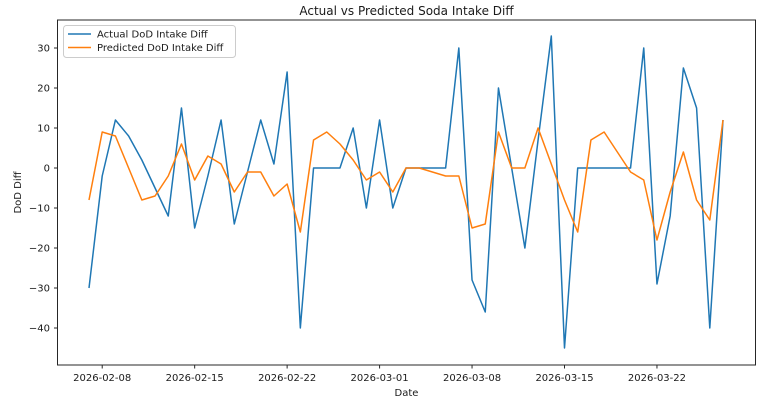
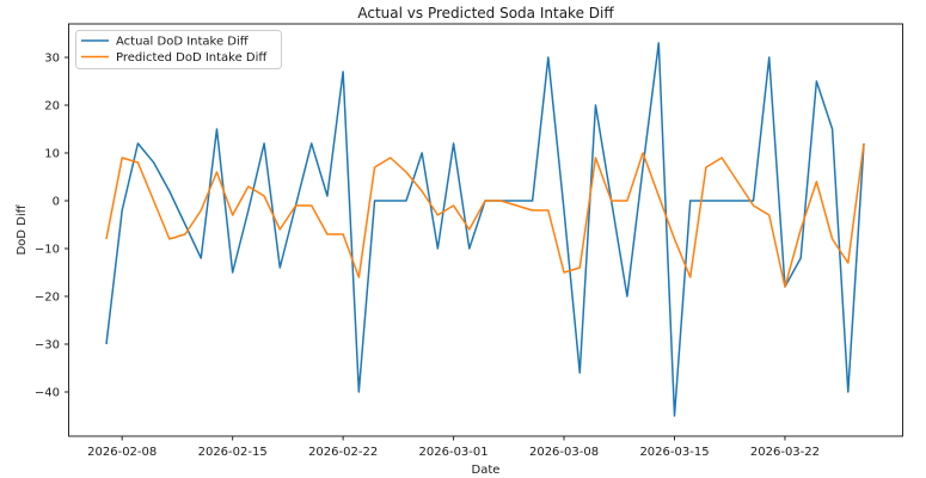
Actual DoD Intake Diff/2026-02-22: 24 -> 27
Predicted DoD Intake Diff/2026-02-22: -4 -> -7
Actual DoD Intake Diff/2026-03-08: -28 -> -2
Actual DoD Intake Diff/2026-03-22: -29 -> -18
